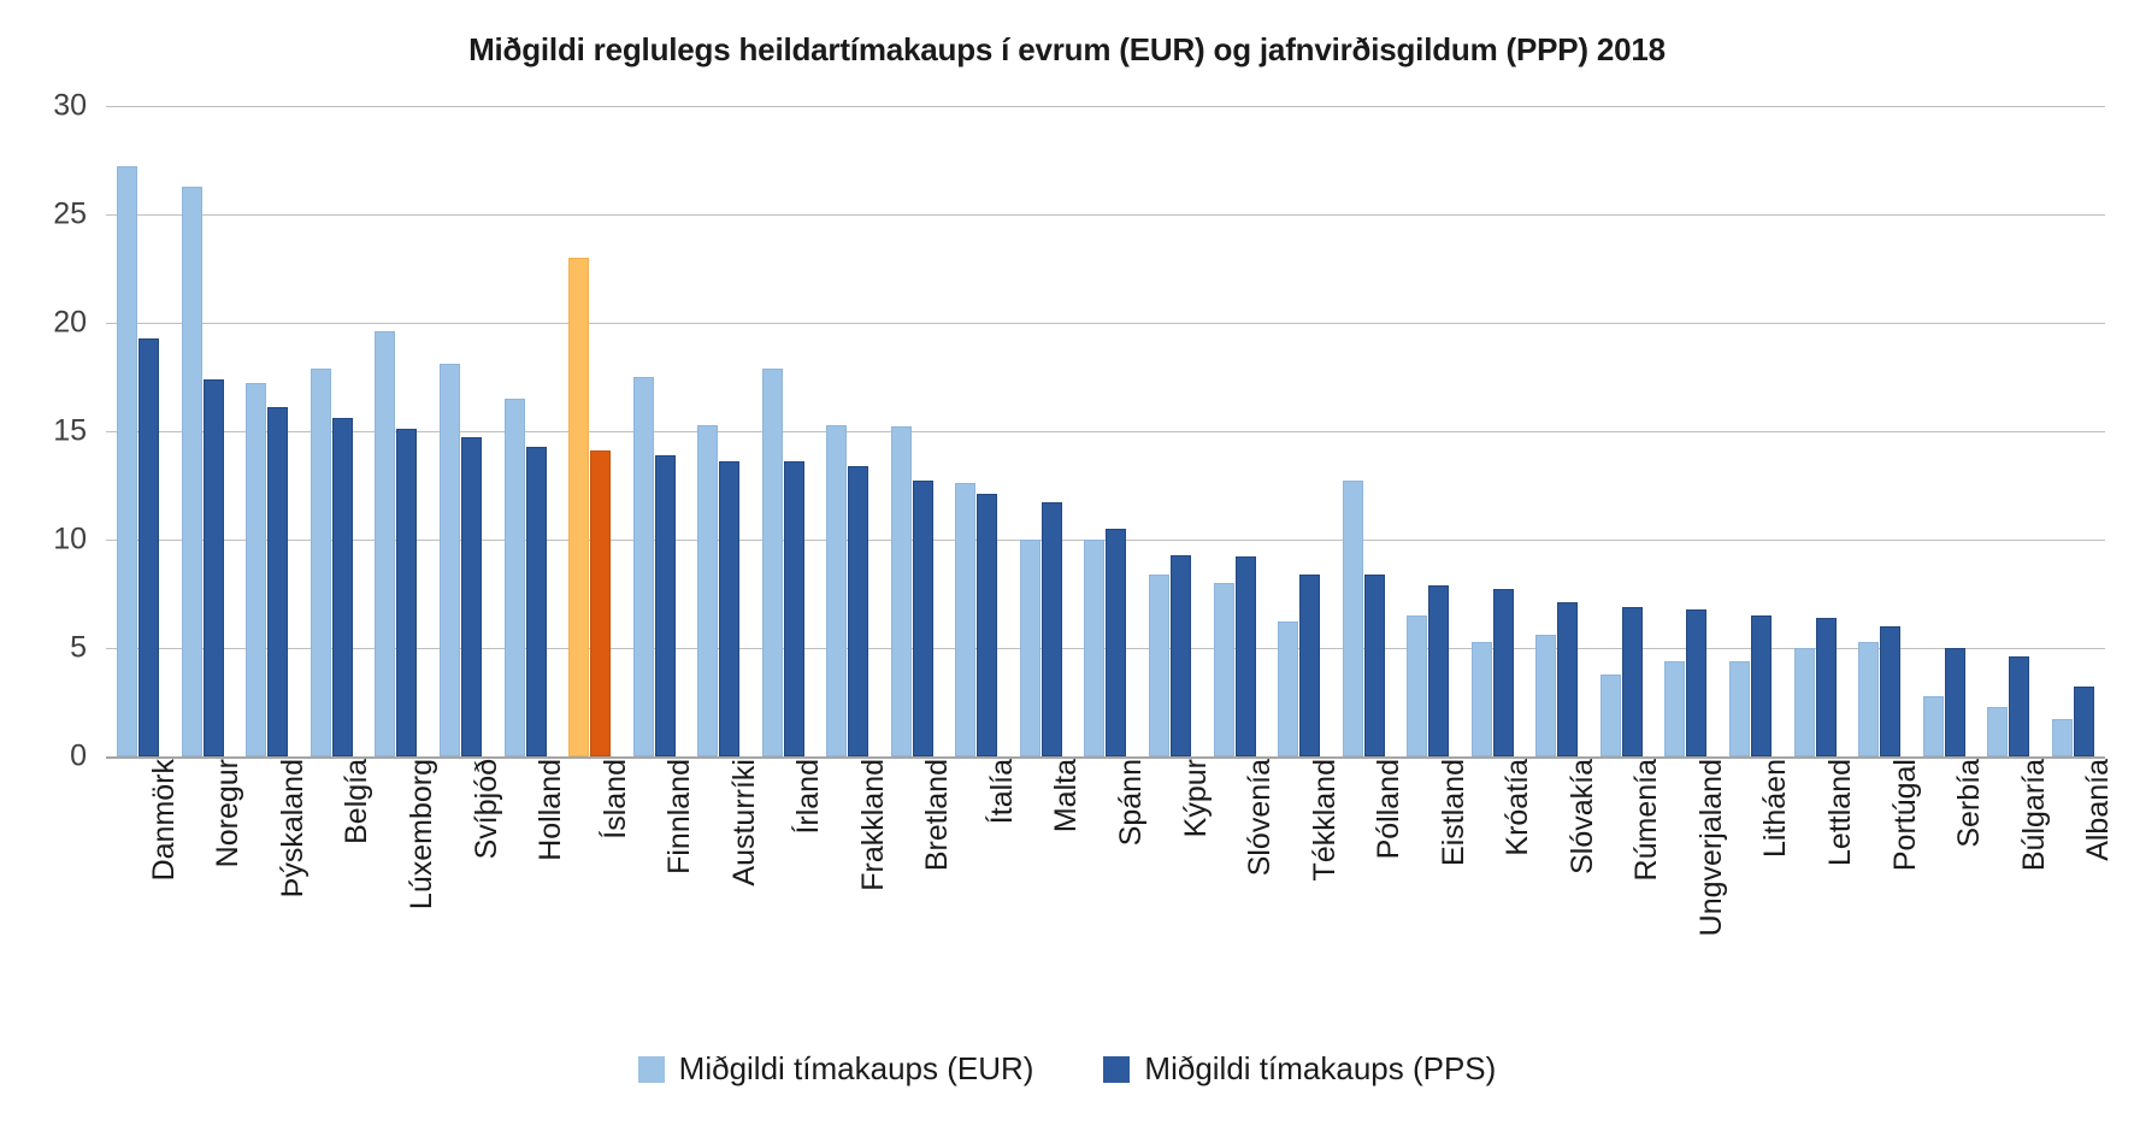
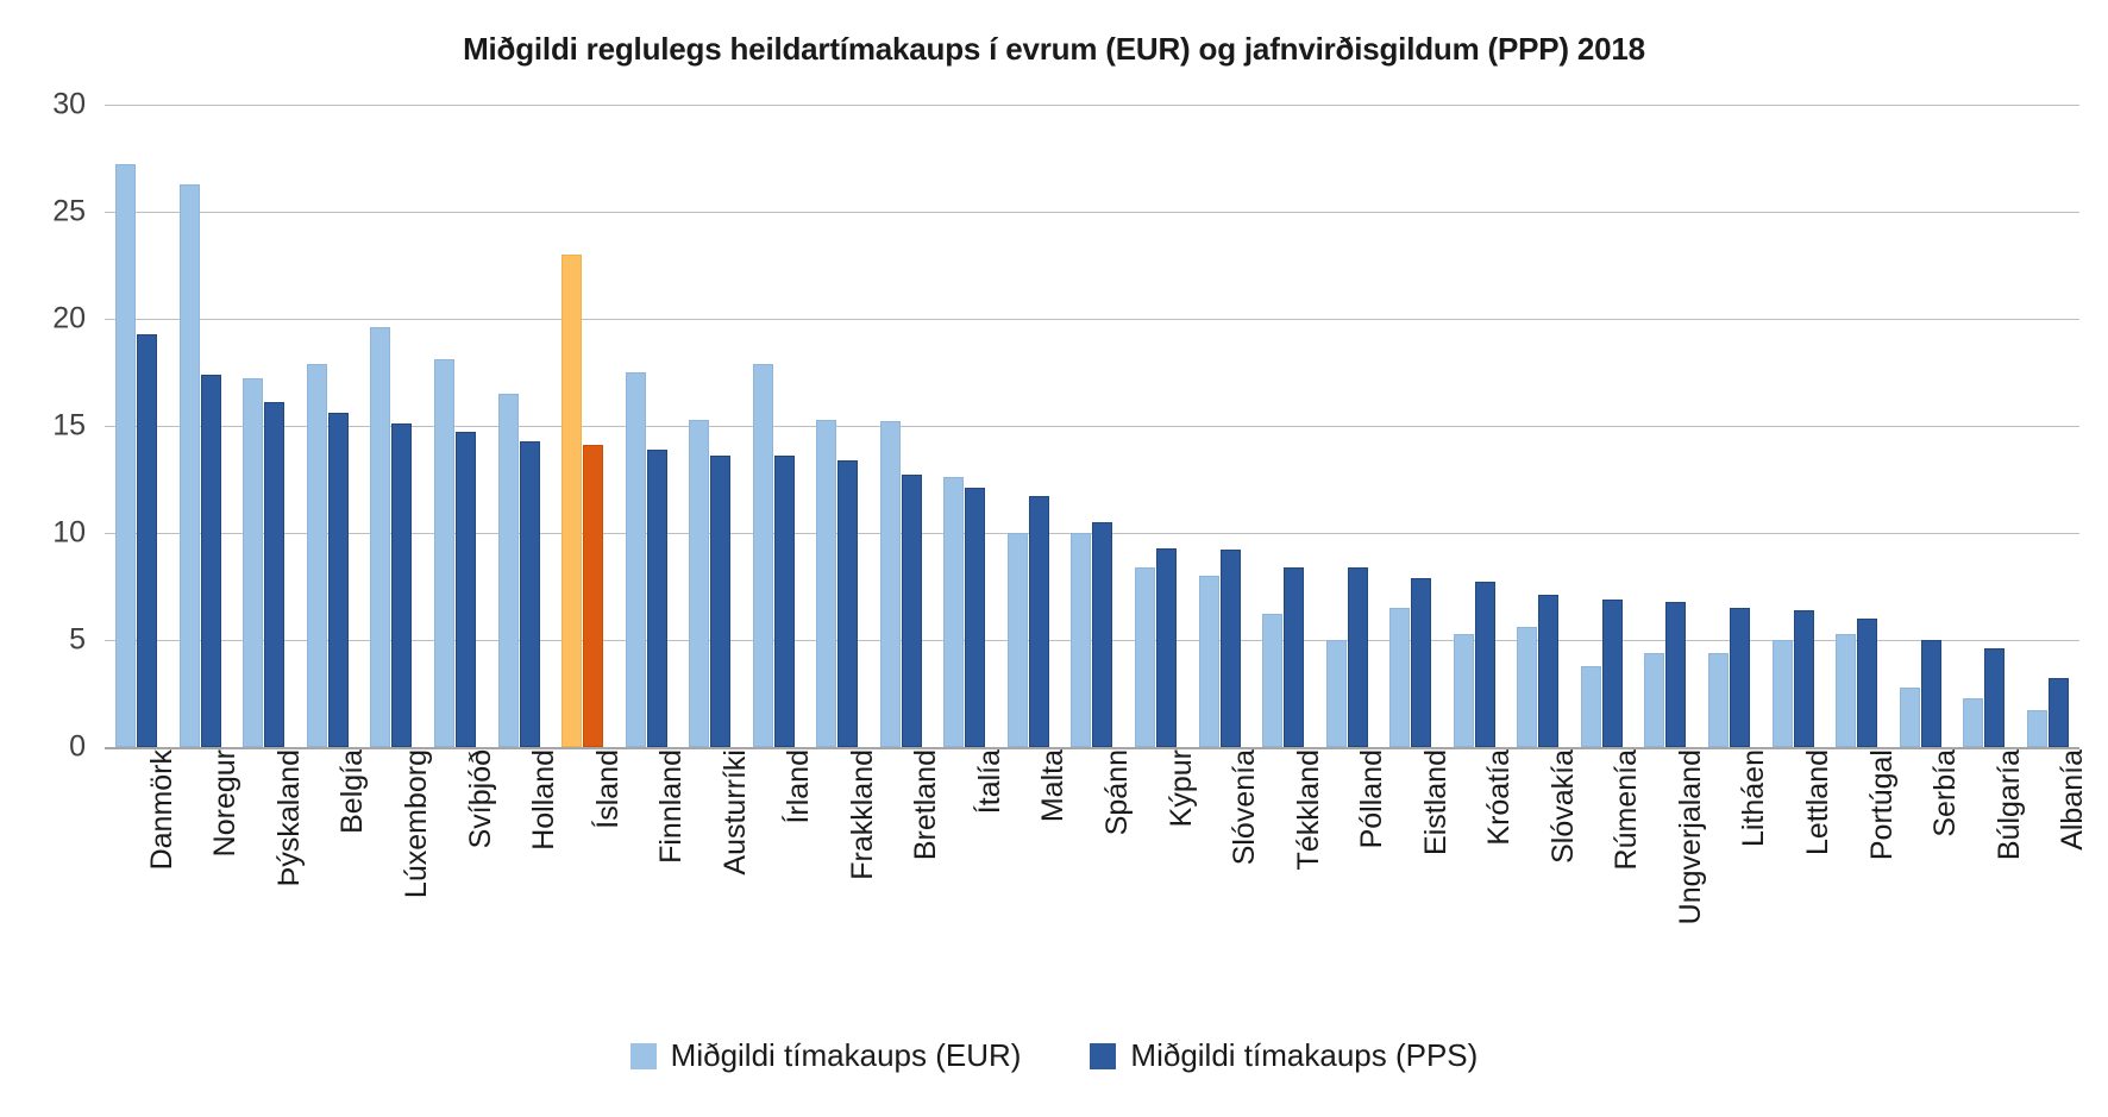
Miðgildi tímakaups (EUR)/Pólland: 12.7 -> 5.0
